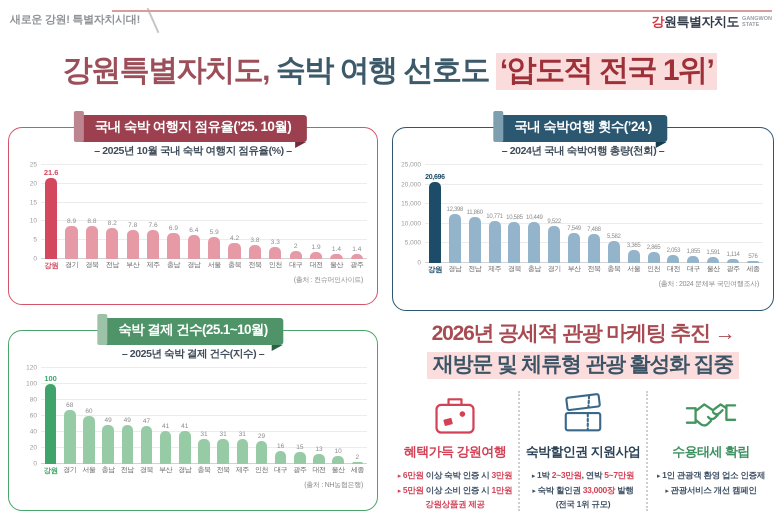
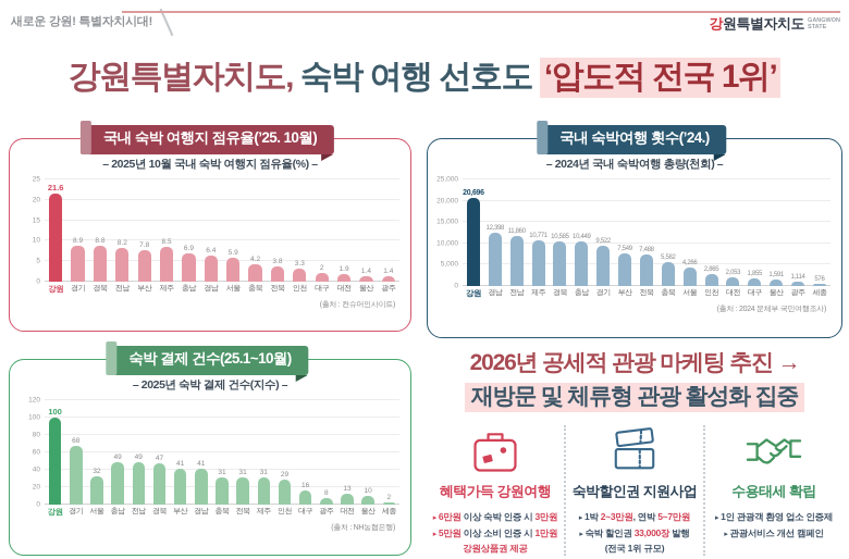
국내 숙박 여행지 점유율(’25. 10월)/제주: 7.6 -> 8.5
국내 숙박여행 횟수(’24.)/서울: 3,365 -> 4,266
숙박 결제 건수(25.1~10월)/서울: 60 -> 32
숙박 결제 건수(25.1~10월)/광주: 15 -> 8
